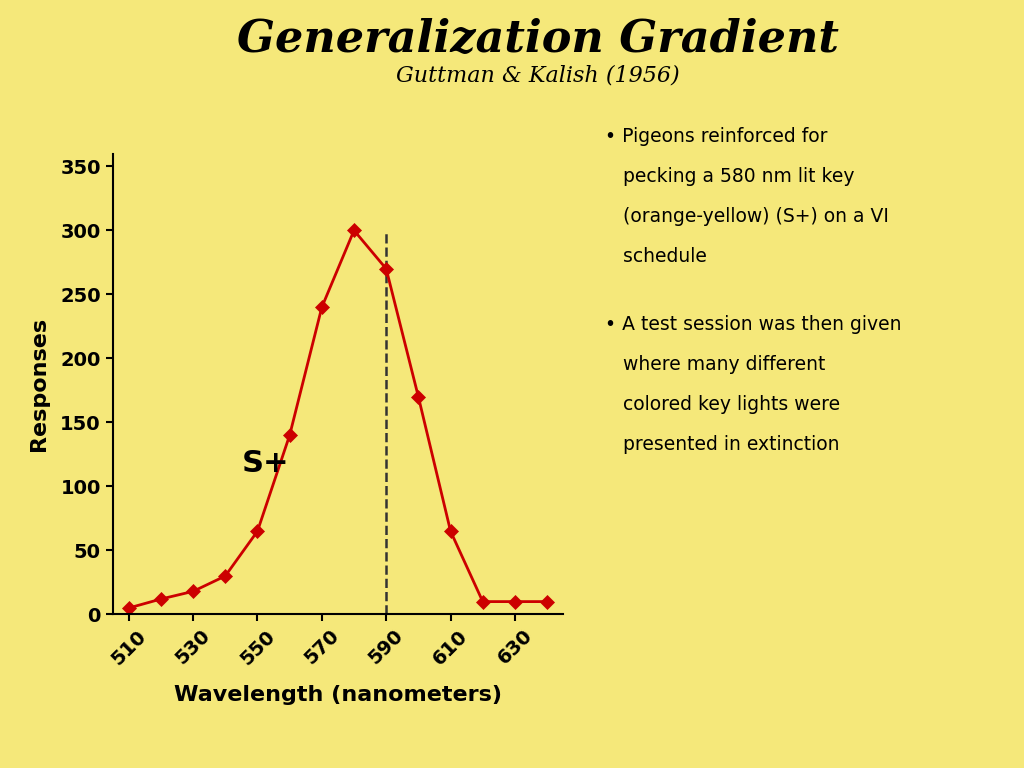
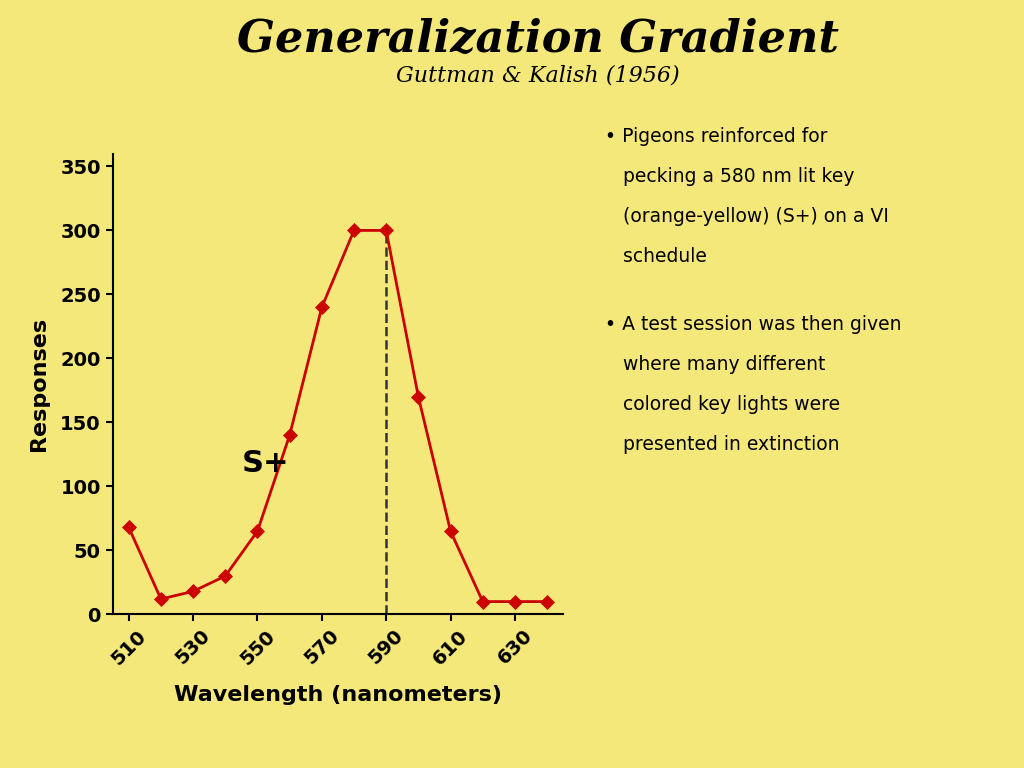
510: 5 -> 68
590: 270 -> 300
